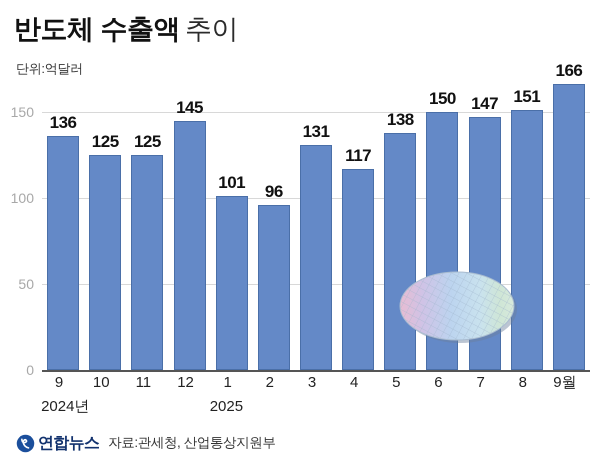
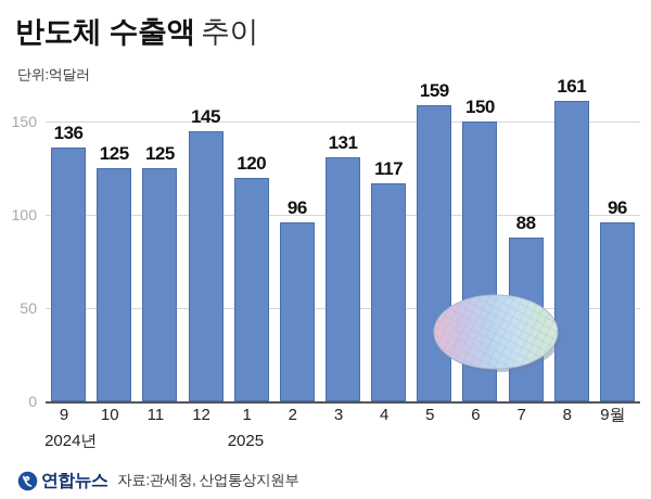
1: 101 -> 120
5: 138 -> 159
7: 147 -> 88
8: 151 -> 161
9월: 166 -> 96
